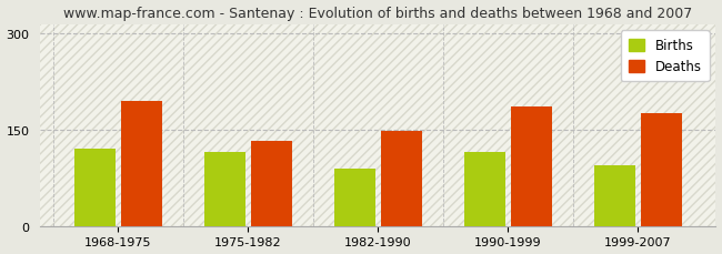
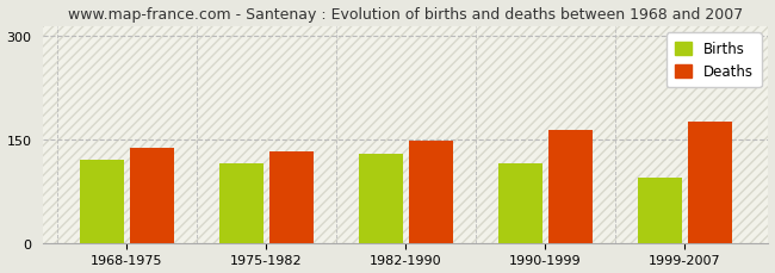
Deaths/1968-1975: 194 -> 138
Births/1982-1990: 90 -> 130
Deaths/1990-1999: 186 -> 163
